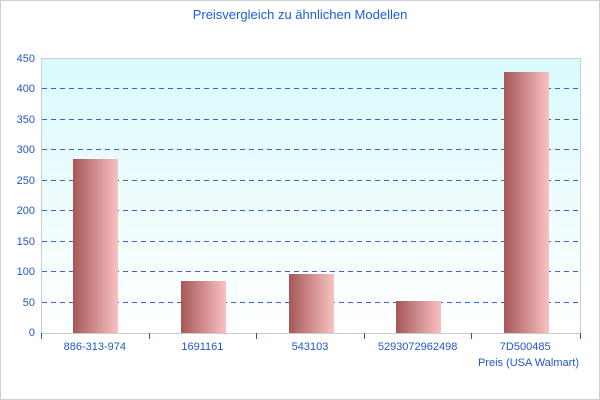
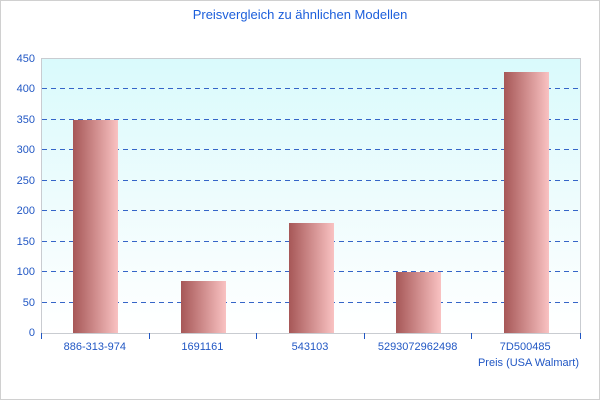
886-313-974: 280 -> 350
543103: 100 -> 180
5293072962498: 50 -> 100
